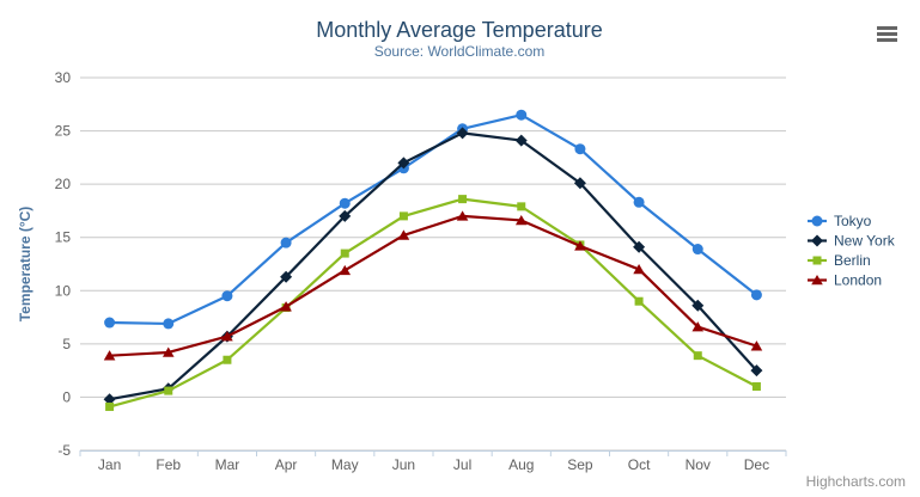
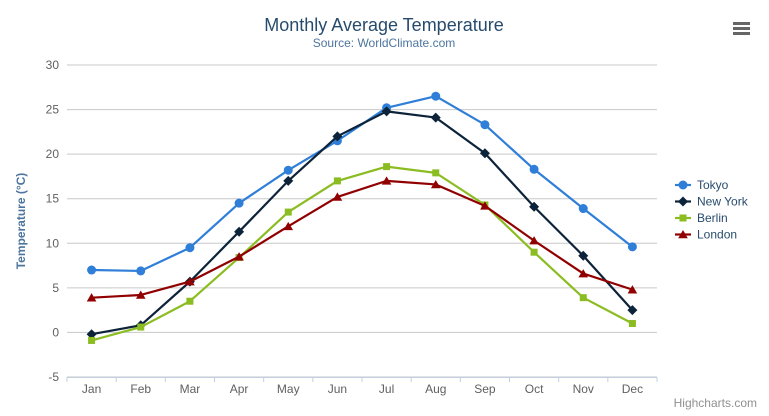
London/Oct: 12 -> 10
